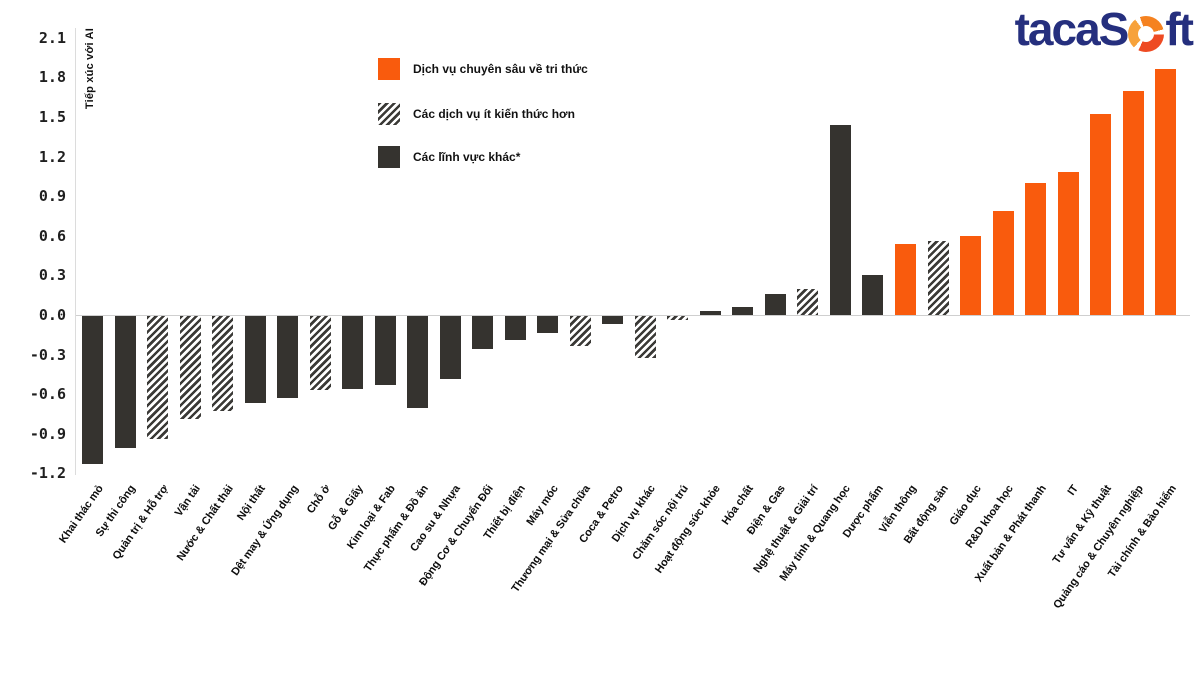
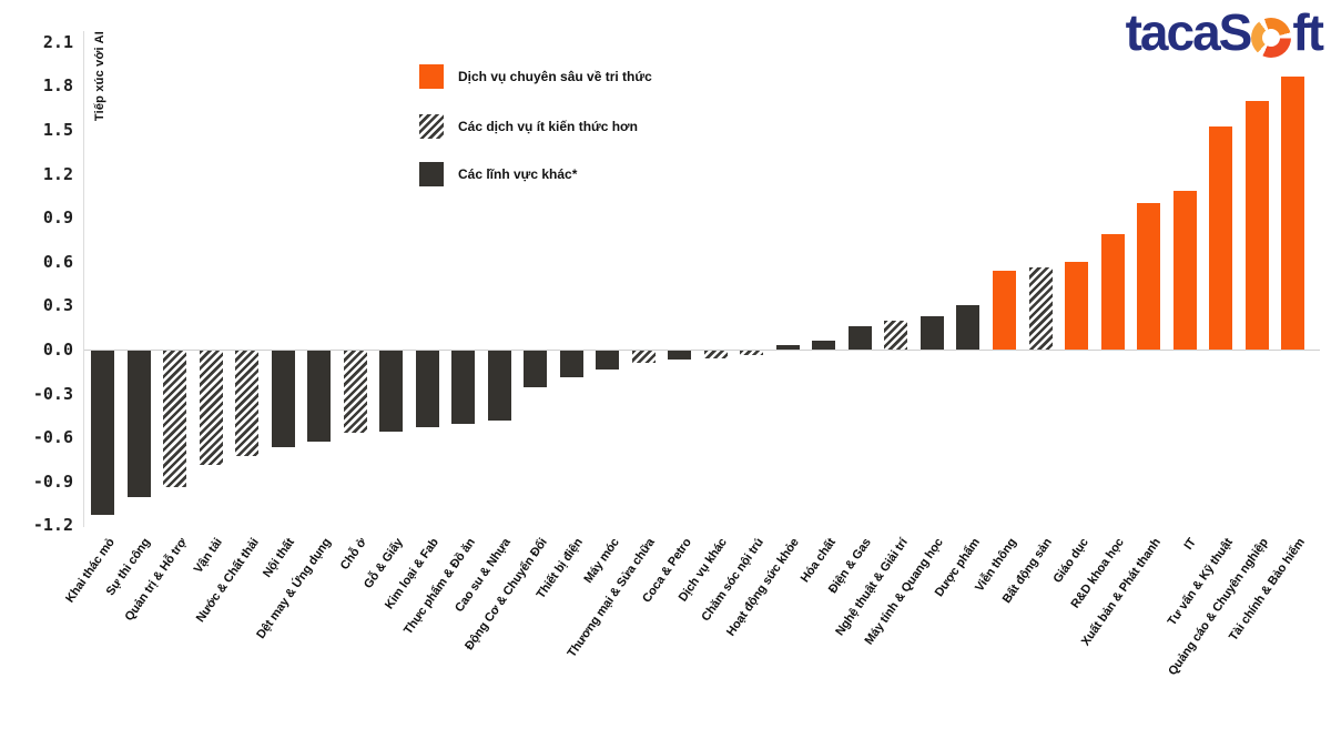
Thực phẩm & Đồ ăn: -0.70 -> -0.50
Thương mại & Sửa chữa: -0.23 -> -0.08
Dịch vụ khác: -0.32 -> -0.05
Máy tính & Quang học: 1.44 -> 0.23
